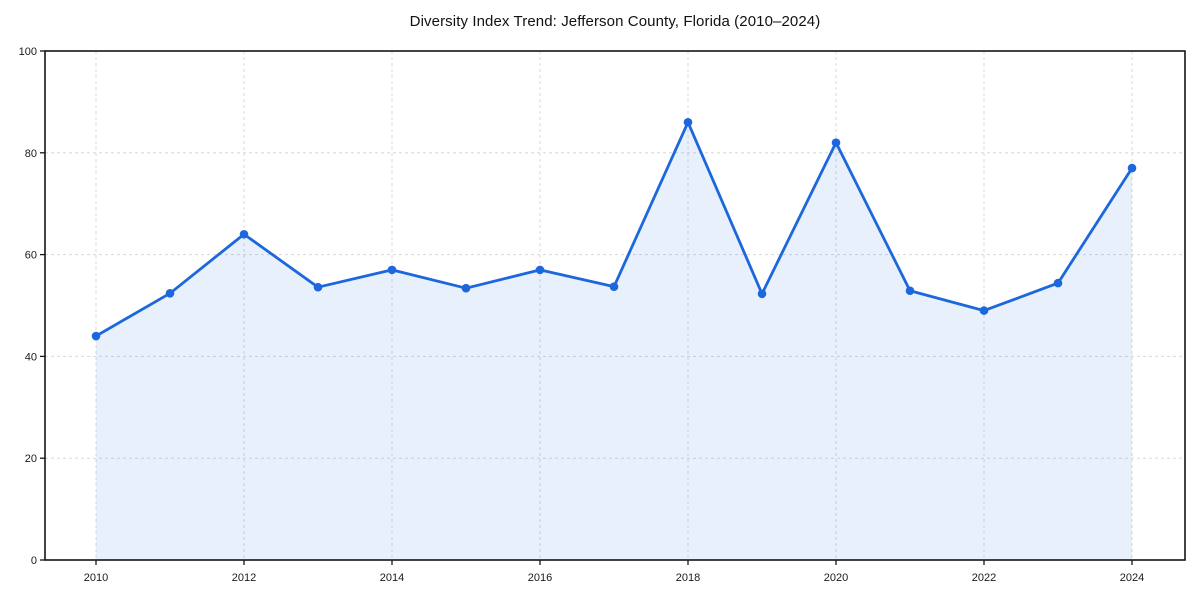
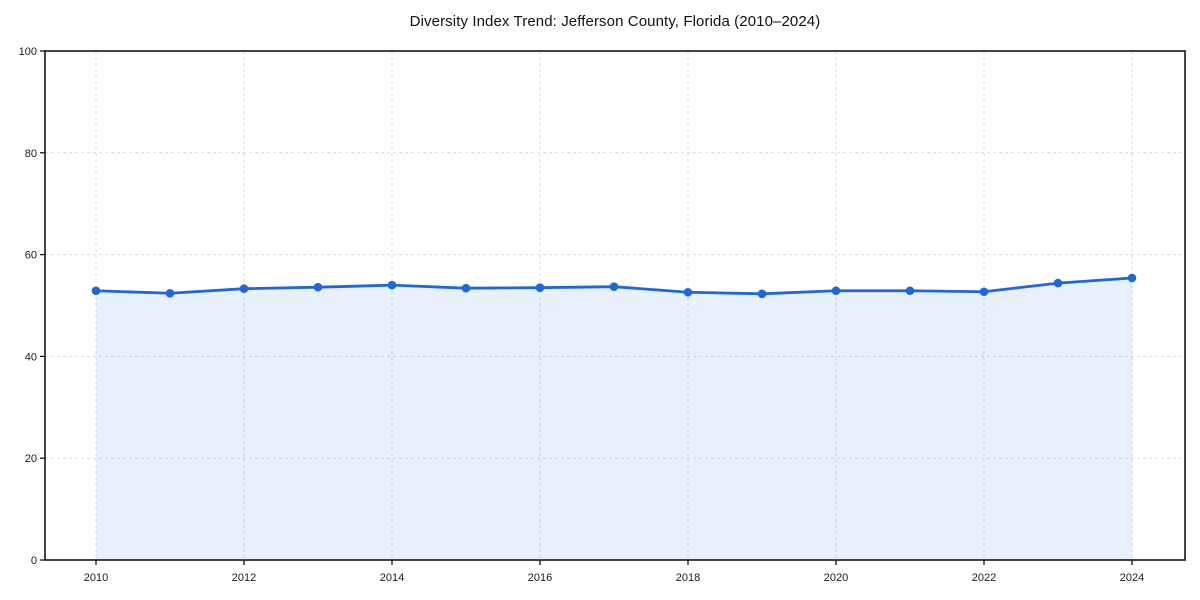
2010: 44 -> 53
2012: 64 -> 53
2014: 57 -> 54
2016: 57 -> 54
2018: 86 -> 53
2020: 82 -> 53
2022: 49 -> 53
2024: 77 -> 55
